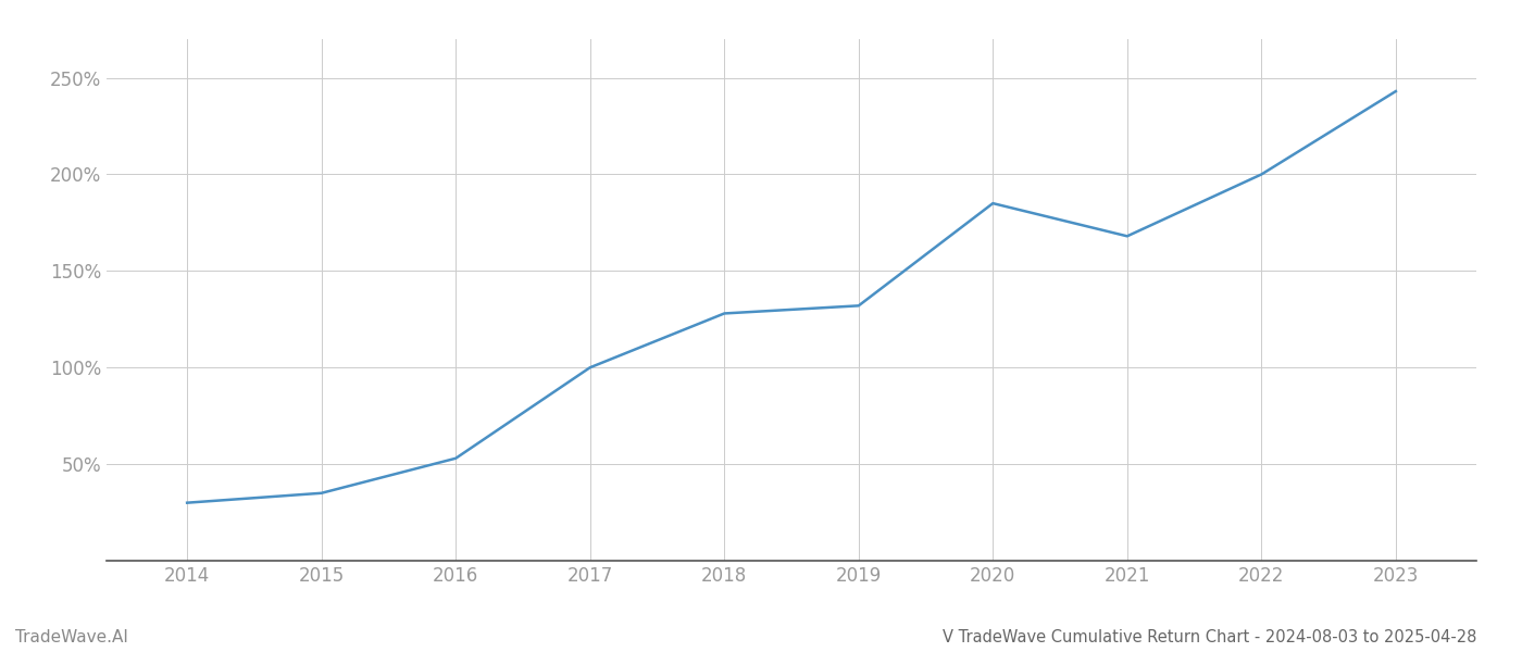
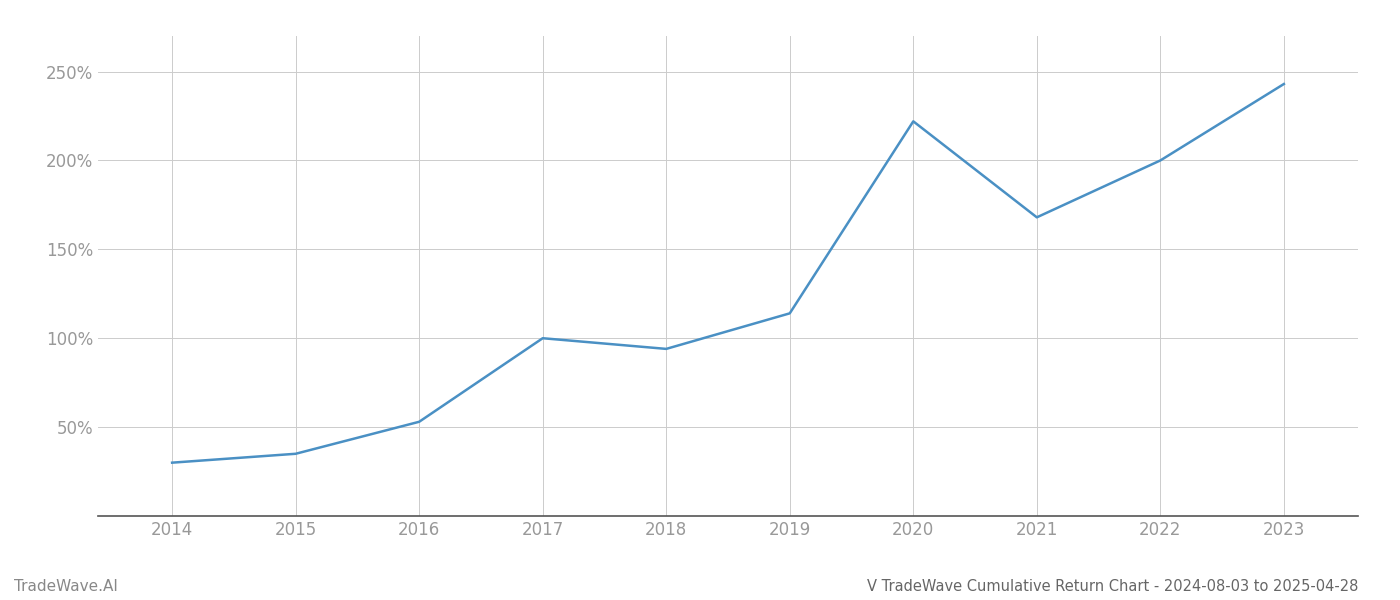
2018: 128% -> 94%
2019: 132% -> 114%
2020: 185% -> 222%
